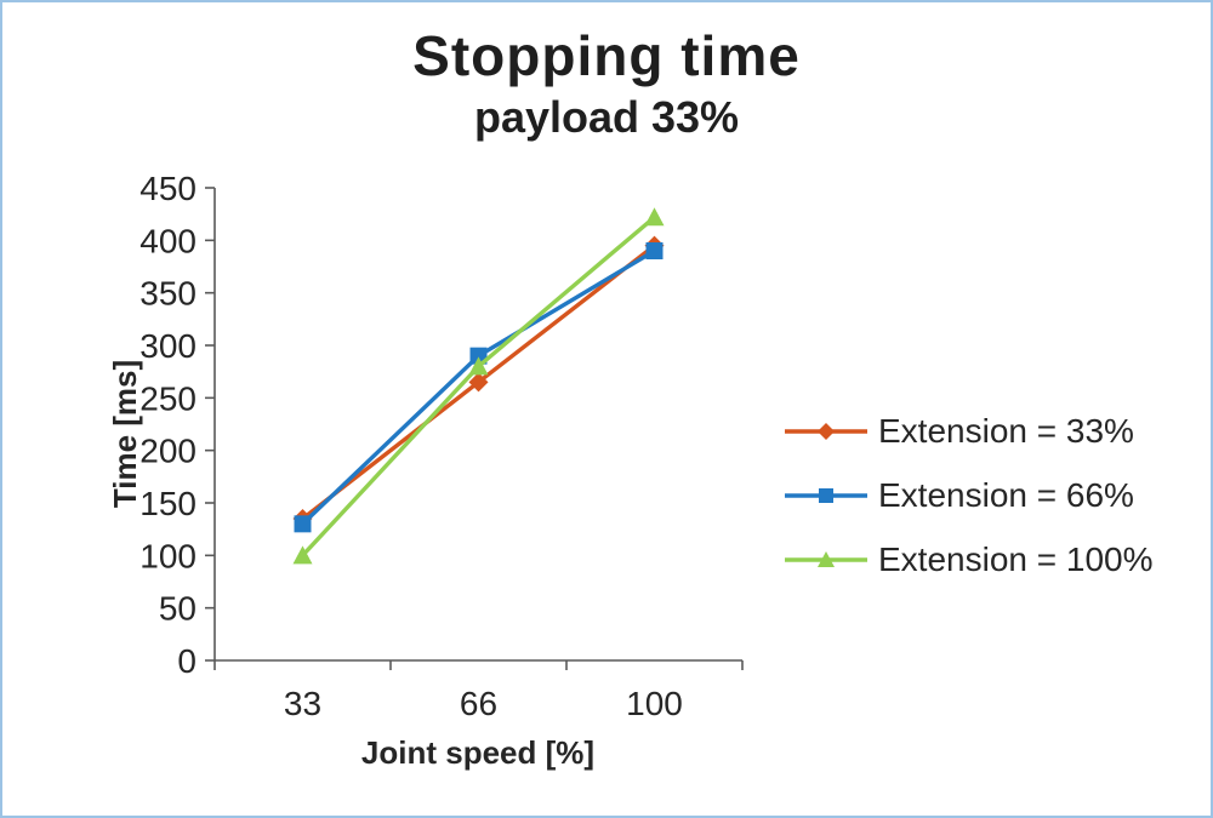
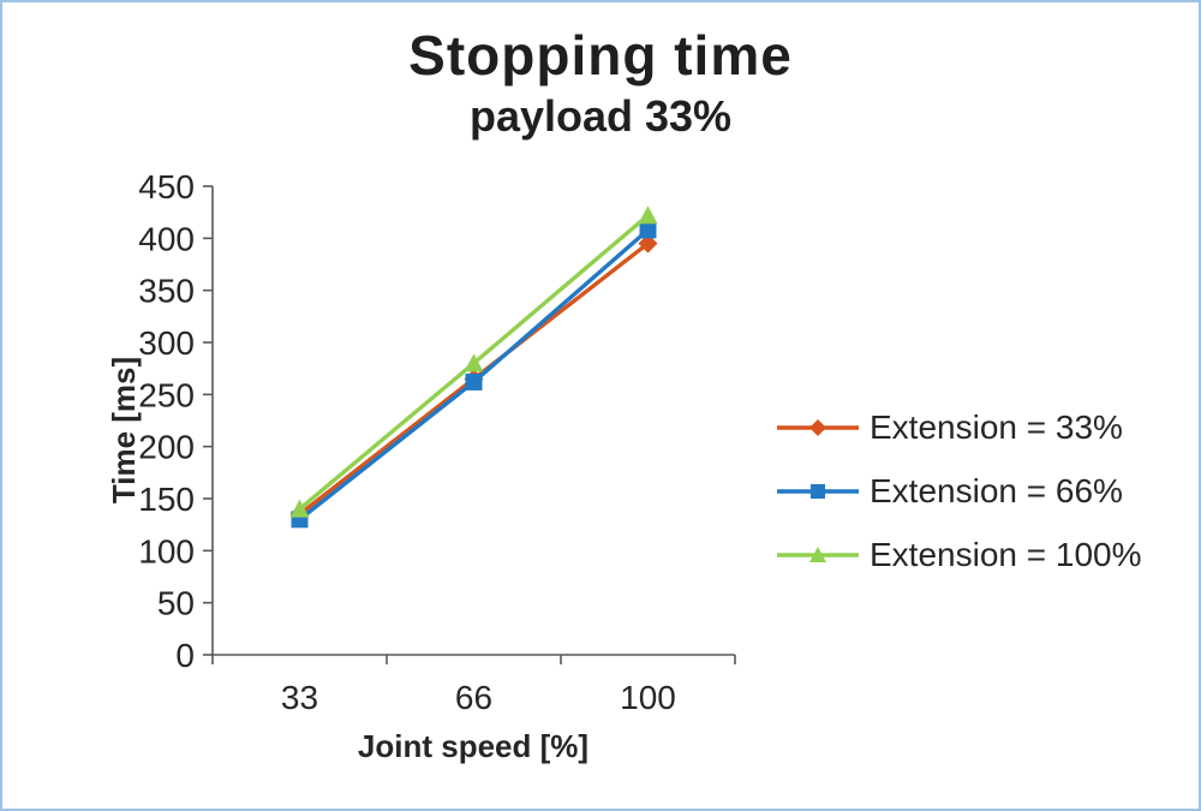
Extension = 100%/33: 100 -> 140
Extension = 66%/66: 290 -> 260
Extension = 66%/100: 390 -> 410
